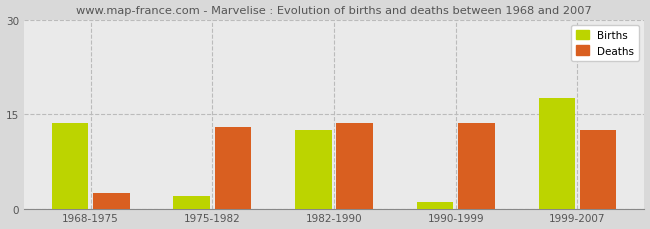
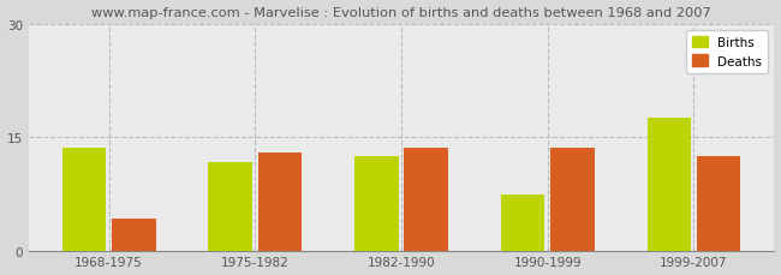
Deaths/1968-1975: 2.5 -> 4.2
Births/1975-1982: 2.0 -> 11.6
Births/1990-1999: 1.0 -> 7.4
